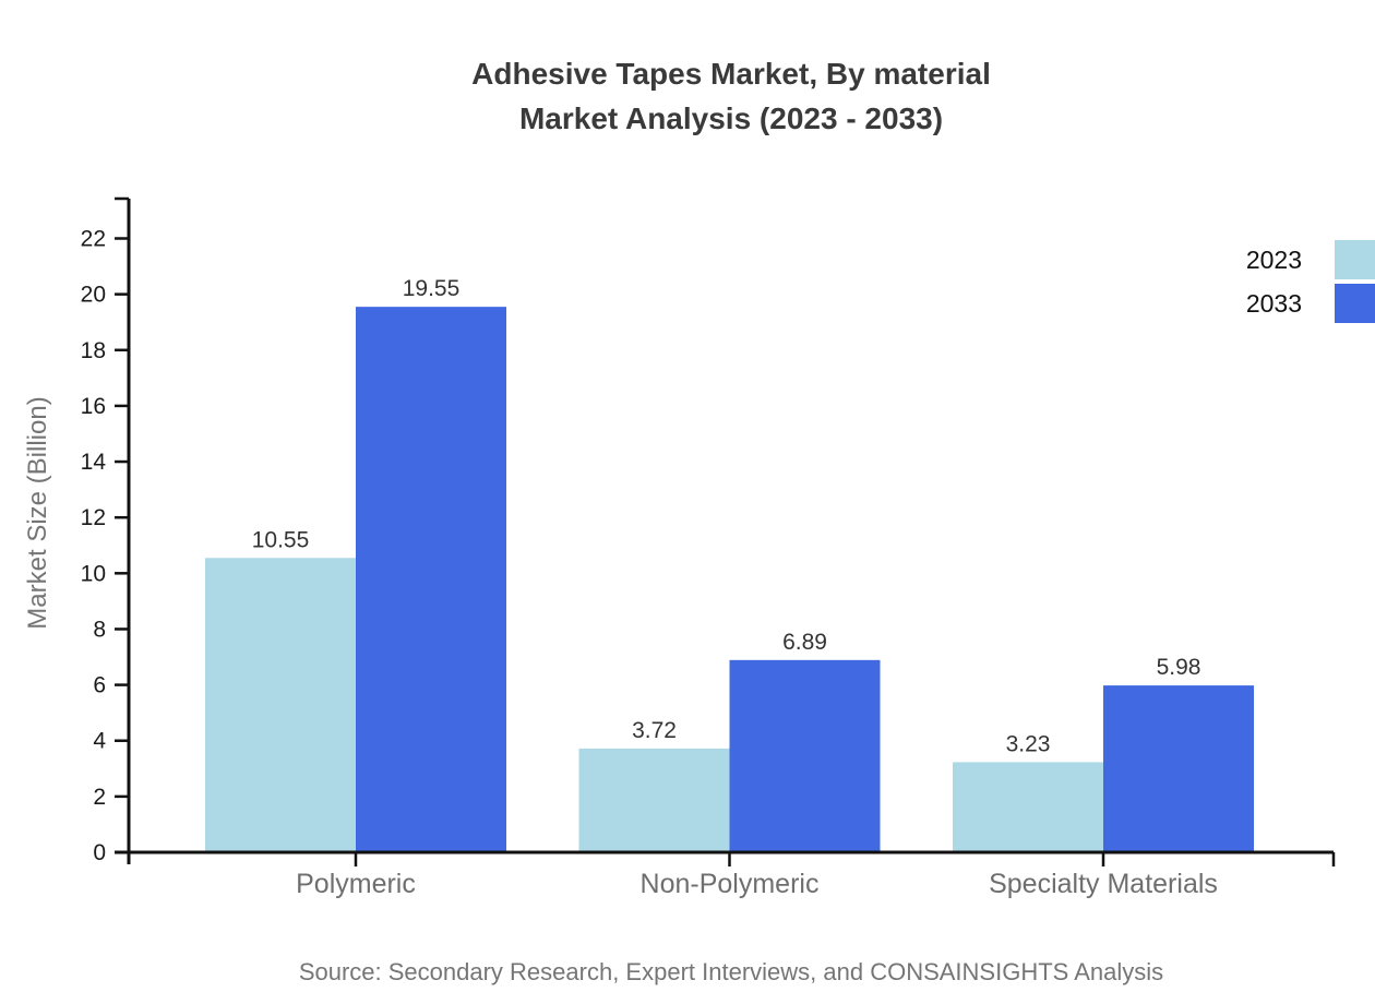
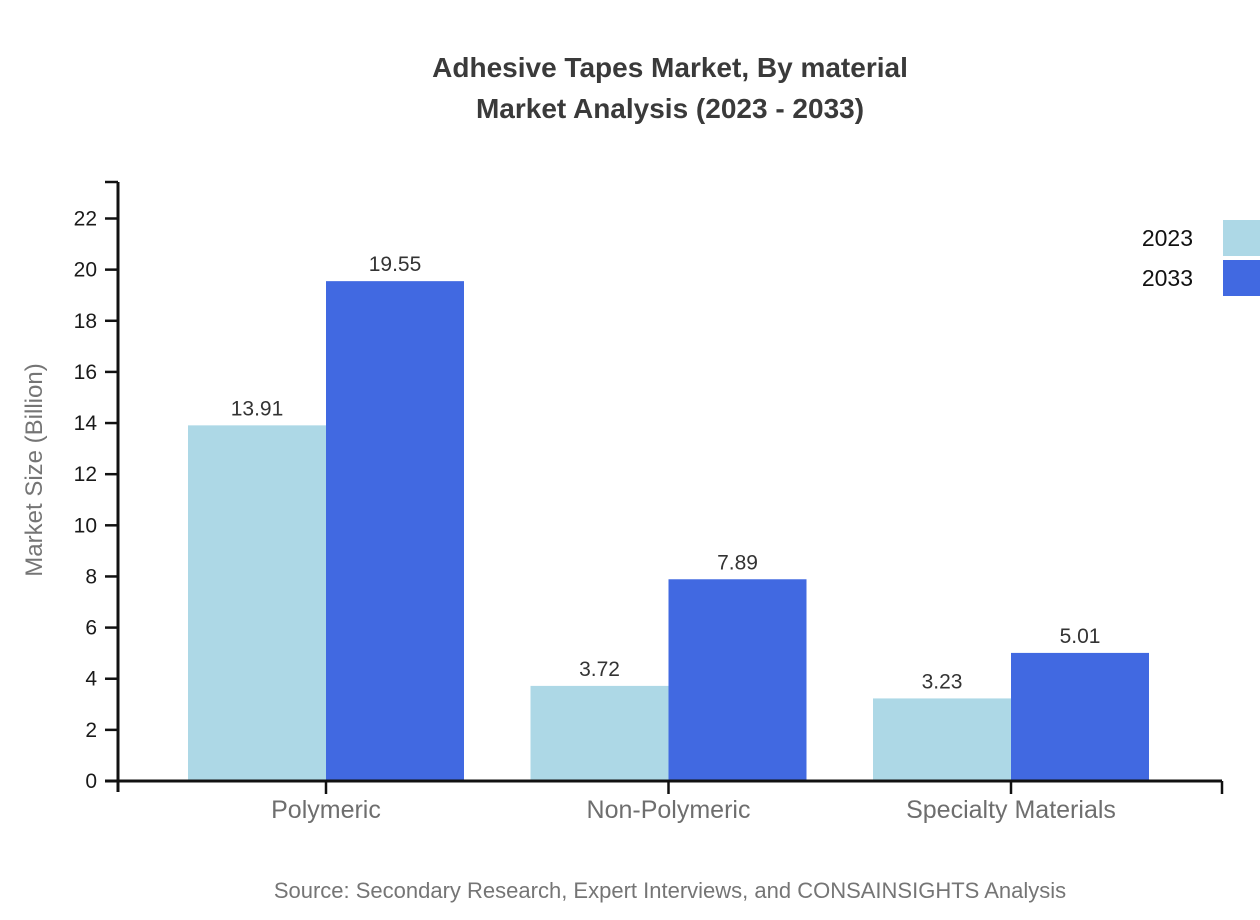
2023/Polymeric: 10.55 -> 13.91
2033/Non-Polymeric: 6.89 -> 7.89
2033/Specialty Materials: 5.98 -> 5.01
